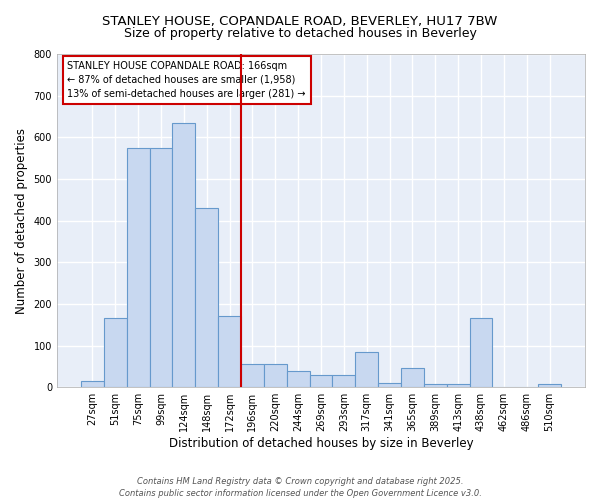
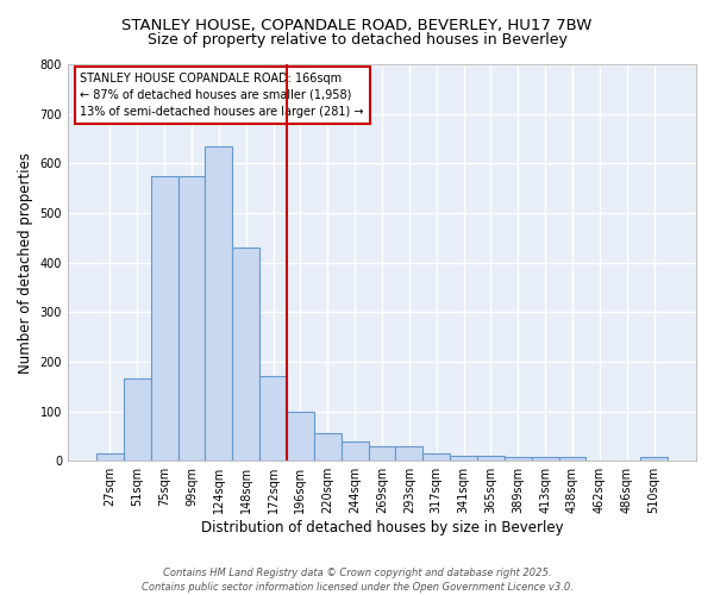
196sqm: 55 -> 100
317sqm: 85 -> 15
365sqm: 45 -> 10
438sqm: 165 -> 7
